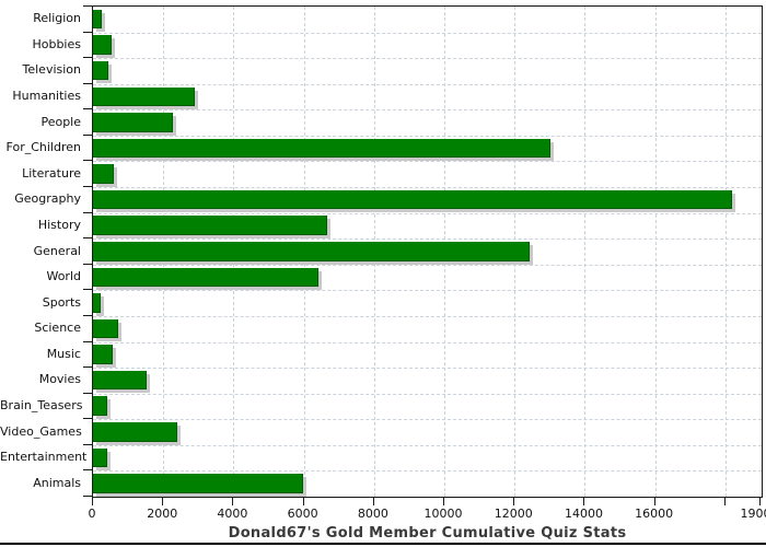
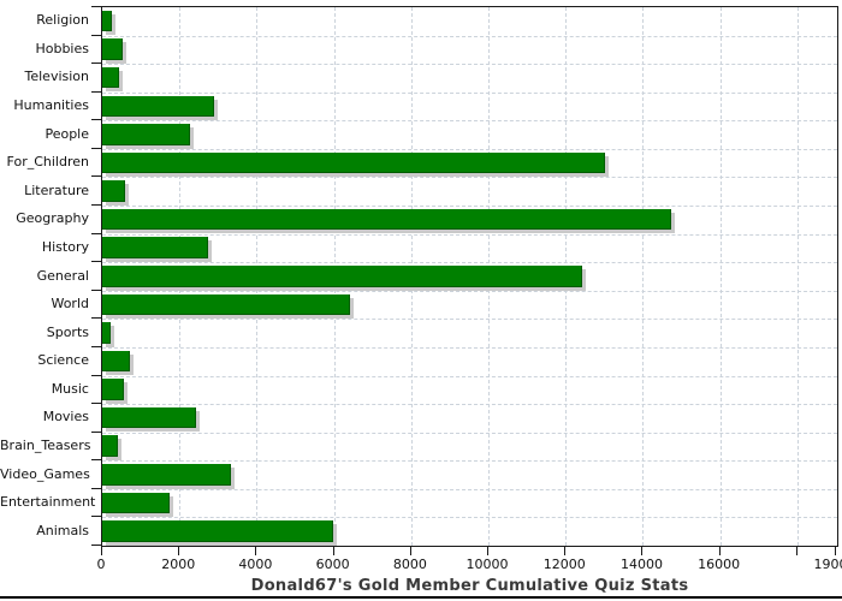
Geography: 18200 -> 14700
History: 6600 -> 2700
Movies: 1500 -> 2400
Video_Games: 2400 -> 3300
Entertainment: 400 -> 1700
